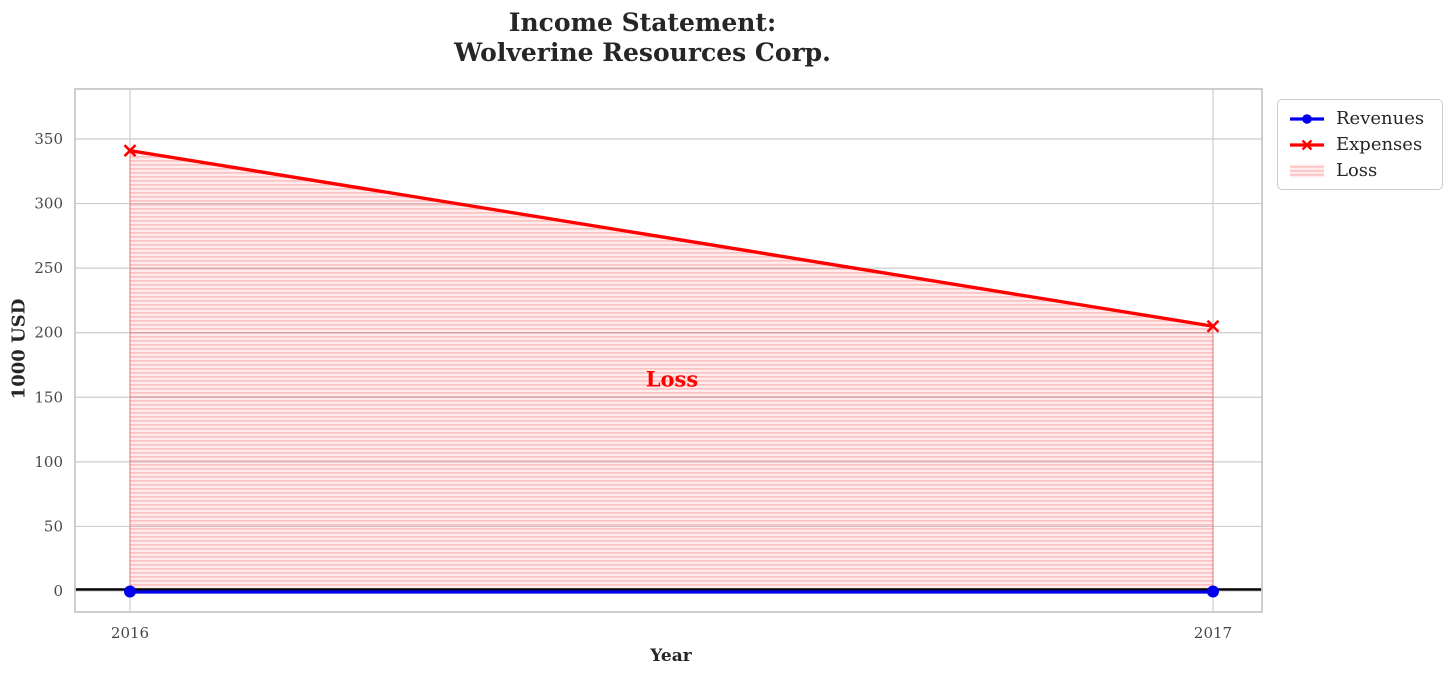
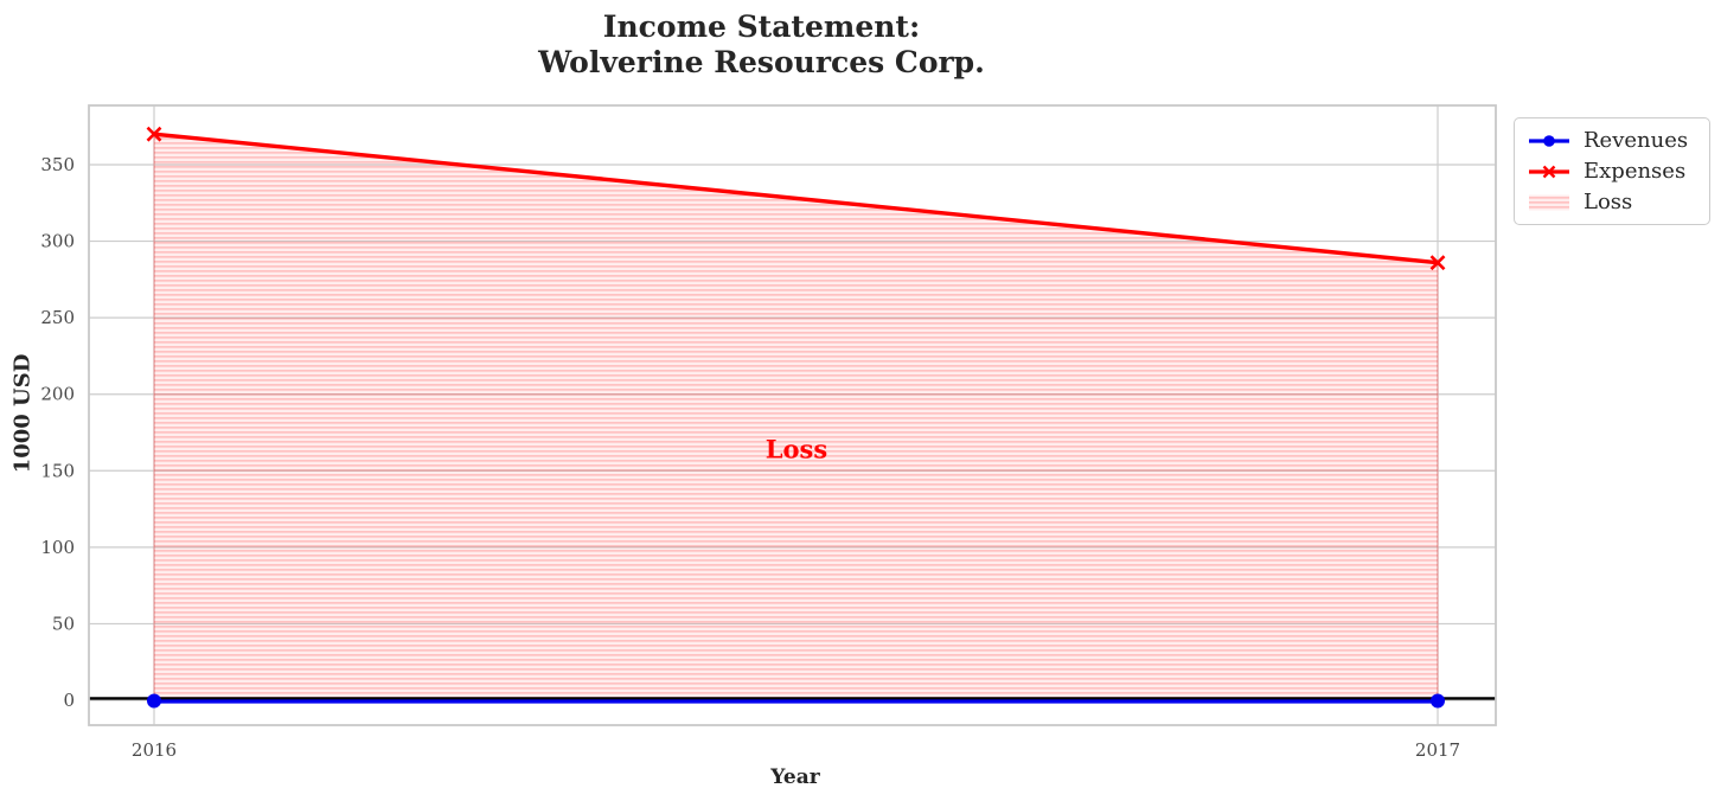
Expenses/2016: 341 -> 370
Expenses/2017: 205 -> 286
